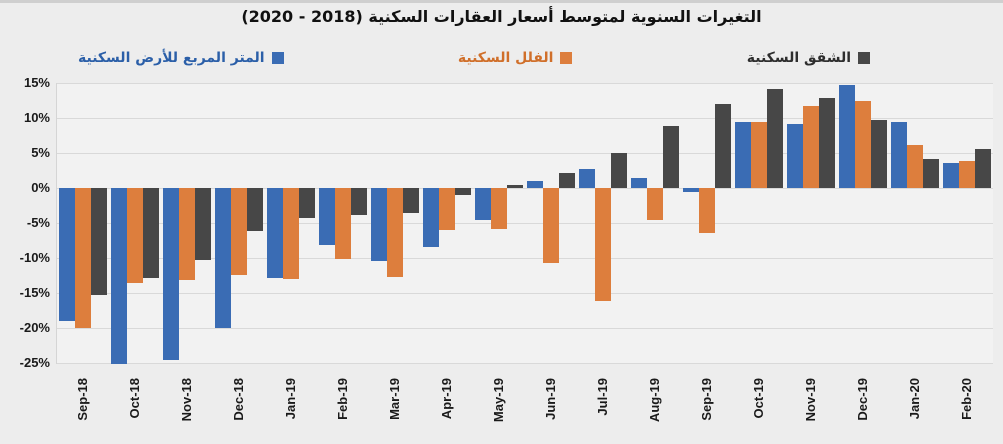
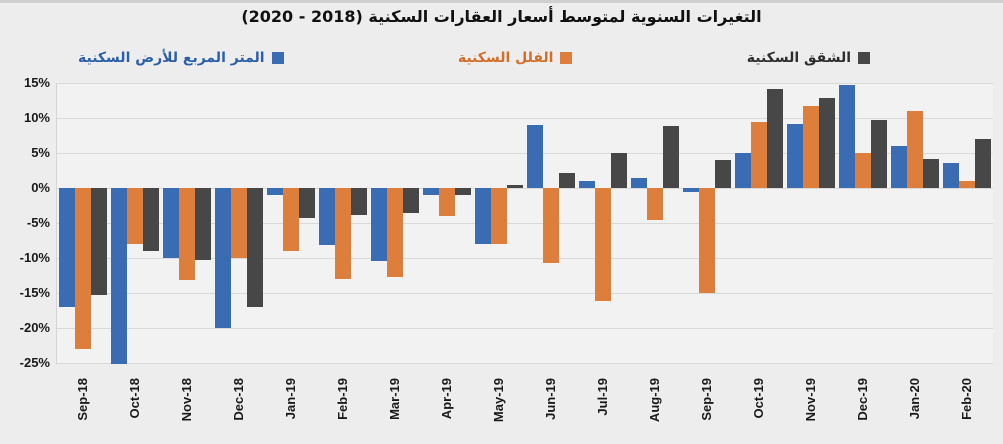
المتر المربع للأرض السكنية/Sep-18: -19% -> -17%
الفلل السكنية/Sep-18: -20% -> -23%
الفلل السكنية/Oct-18: -14% -> -8%
الشقق السكنية/Oct-18: -13% -> -9%
المتر المربع للأرض السكنية/Nov-18: -24% -> -10%
الفلل السكنية/Dec-18: -12% -> -10%
الشقق السكنية/Dec-18: -6% -> -17%
المتر المربع للأرض السكنية/Jan-19: -13% -> -1%
الفلل السكنية/Jan-19: -13% -> -9%
الفلل السكنية/Feb-19: -10% -> -13%
المتر المربع للأرض السكنية/Apr-19: -8% -> -1%
الفلل السكنية/Apr-19: -6% -> -4%
المتر المربع للأرض السكنية/May-19: -5% -> -8%
الفلل السكنية/May-19: -6% -> -8%
المتر المربع للأرض السكنية/Jun-19: 1% -> 9%
المتر المربع للأرض السكنية/Jul-19: 3% -> 1%
الفلل السكنية/Sep-19: -6% -> -15%
الشقق السكنية/Sep-19: 12% -> 4%
المتر المربع للأرض السكنية/Oct-19: 9% -> 5%
الفلل السكنية/Dec-19: 12% -> 5%
المتر المربع للأرض السكنية/Jan-20: 9% -> 6%
الفلل السكنية/Jan-20: 6% -> 11%
الفلل السكنية/Feb-20: 4% -> 1%
الشقق السكنية/Feb-20: 6% -> 7%
